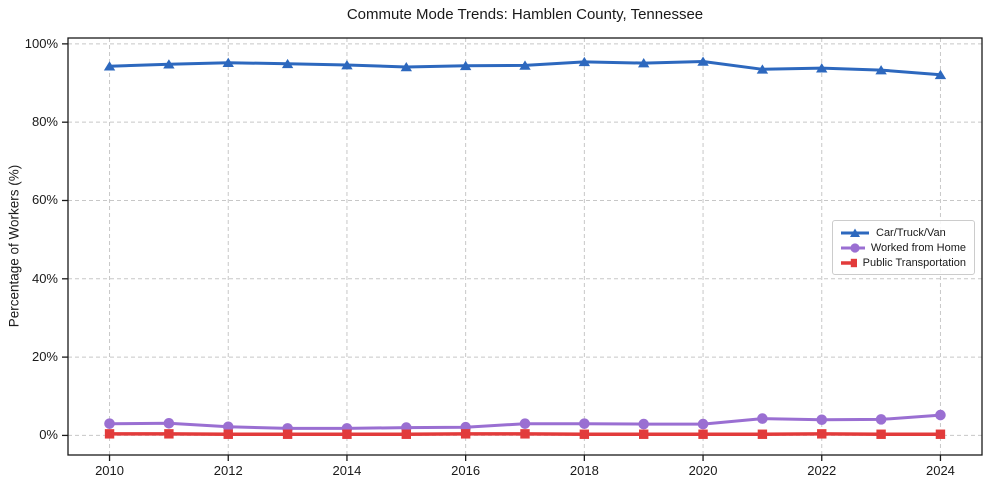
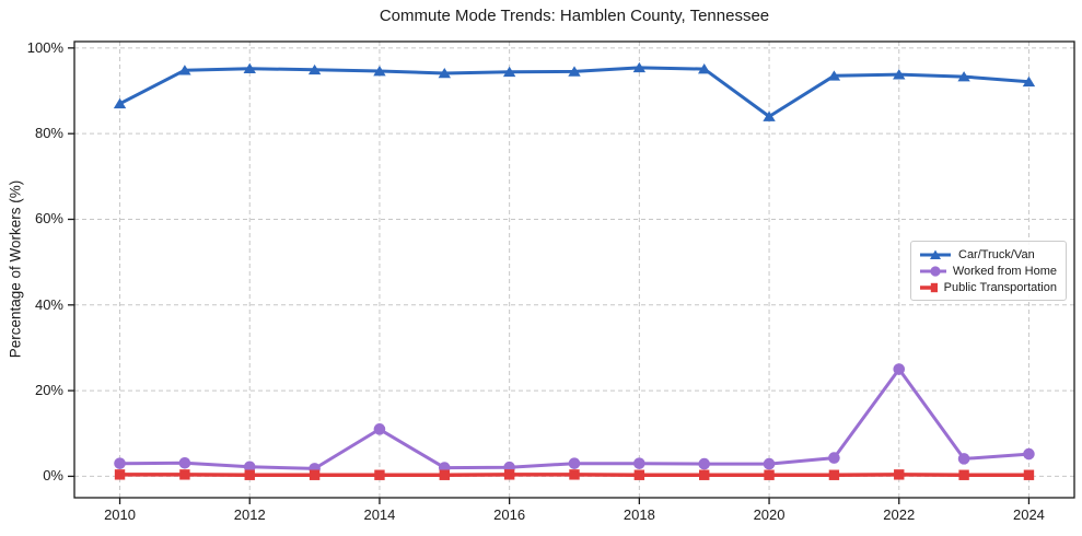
Car/Truck/Van/2010: 94% -> 87%
Worked from Home/2014: 2% -> 11%
Car/Truck/Van/2020: 96% -> 84%
Worked from Home/2022: 4% -> 25%
